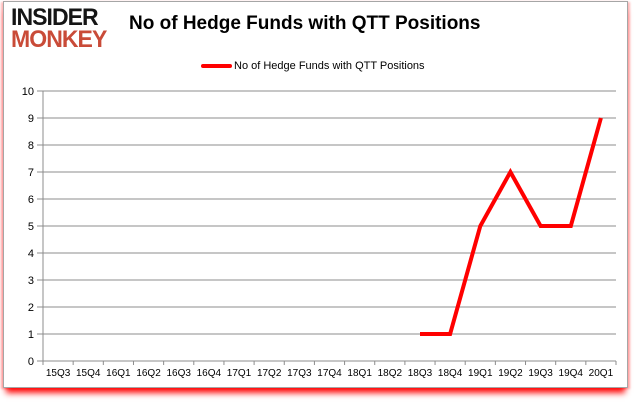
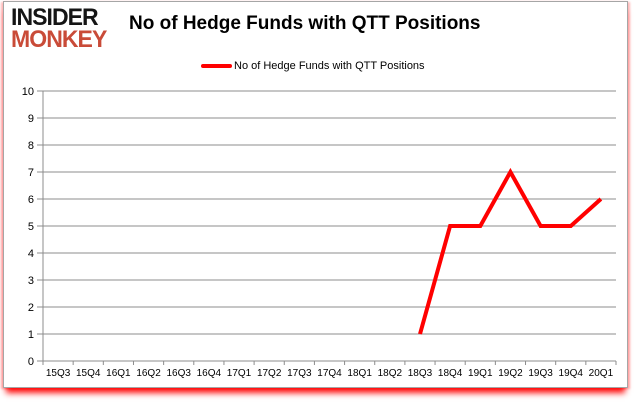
18Q4: 1 -> 5
20Q1: 9 -> 6
